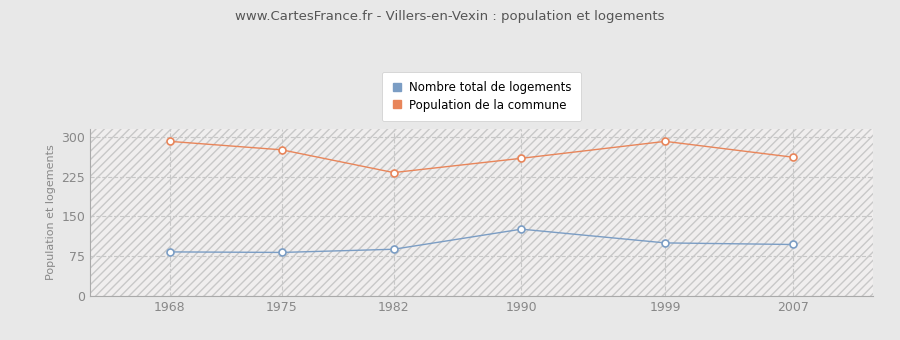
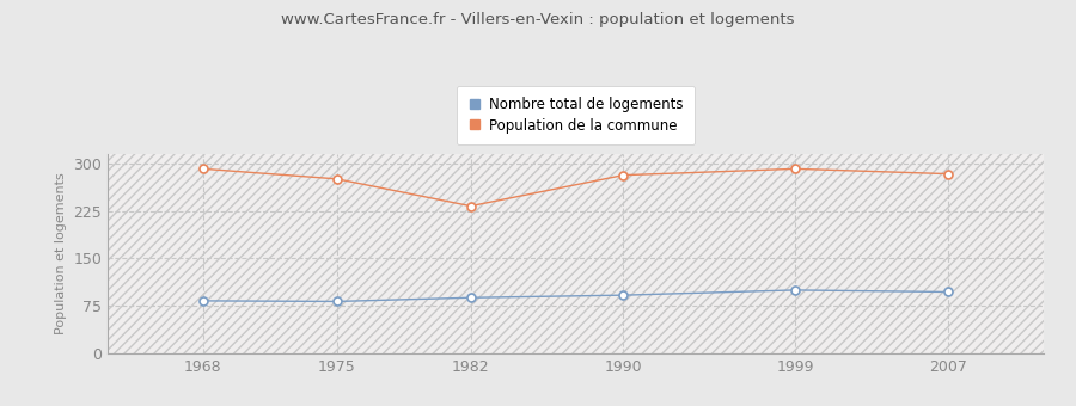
Nombre total de logements/1990: 126 -> 92
Population de la commune/1990: 260 -> 282
Population de la commune/2007: 262 -> 284
